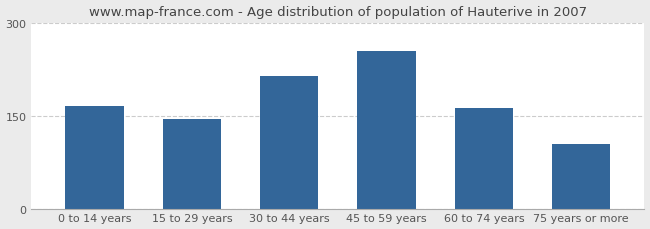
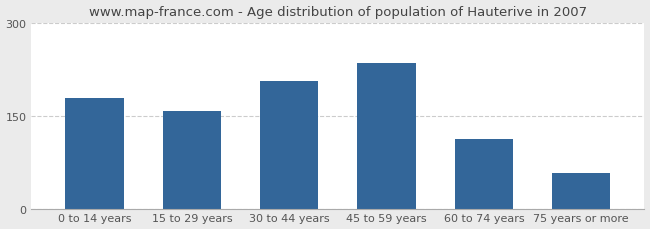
0 to 14 years: 165 -> 178
15 to 29 years: 145 -> 158
30 to 44 years: 215 -> 206
45 to 59 years: 255 -> 236
60 to 74 years: 162 -> 112
75 years or more: 105 -> 58
